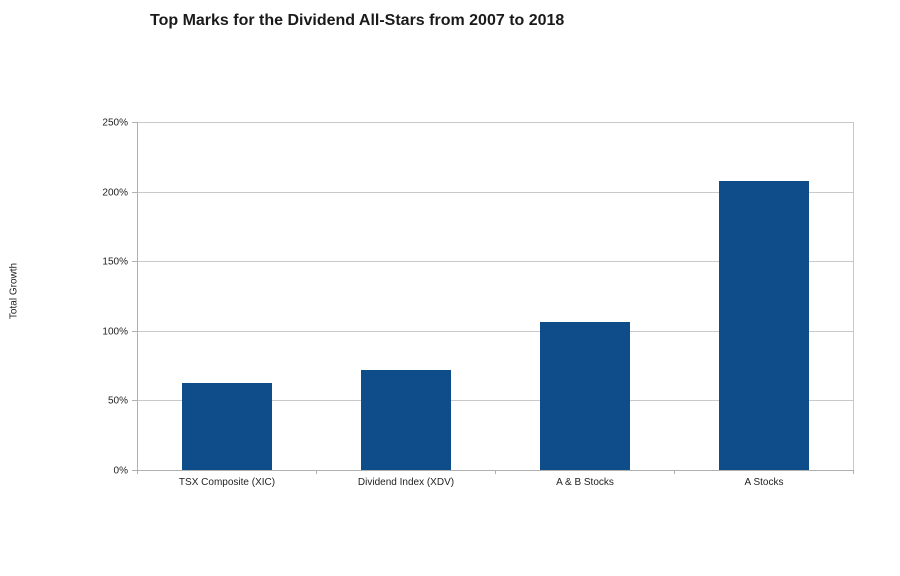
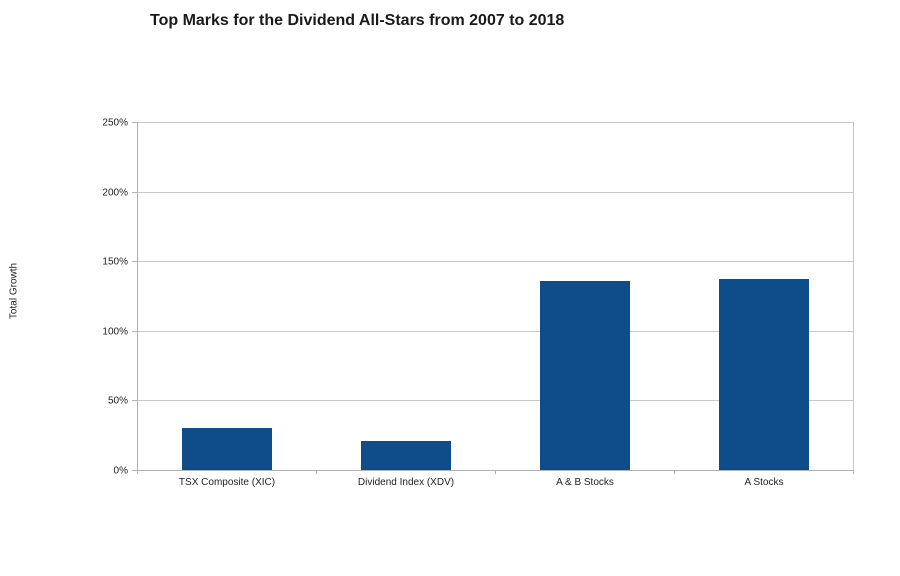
TSX Composite (XIC): 62% -> 30%
Dividend Index (XDV): 72% -> 21%
A & B Stocks: 106% -> 136%
A Stocks: 208% -> 137%
